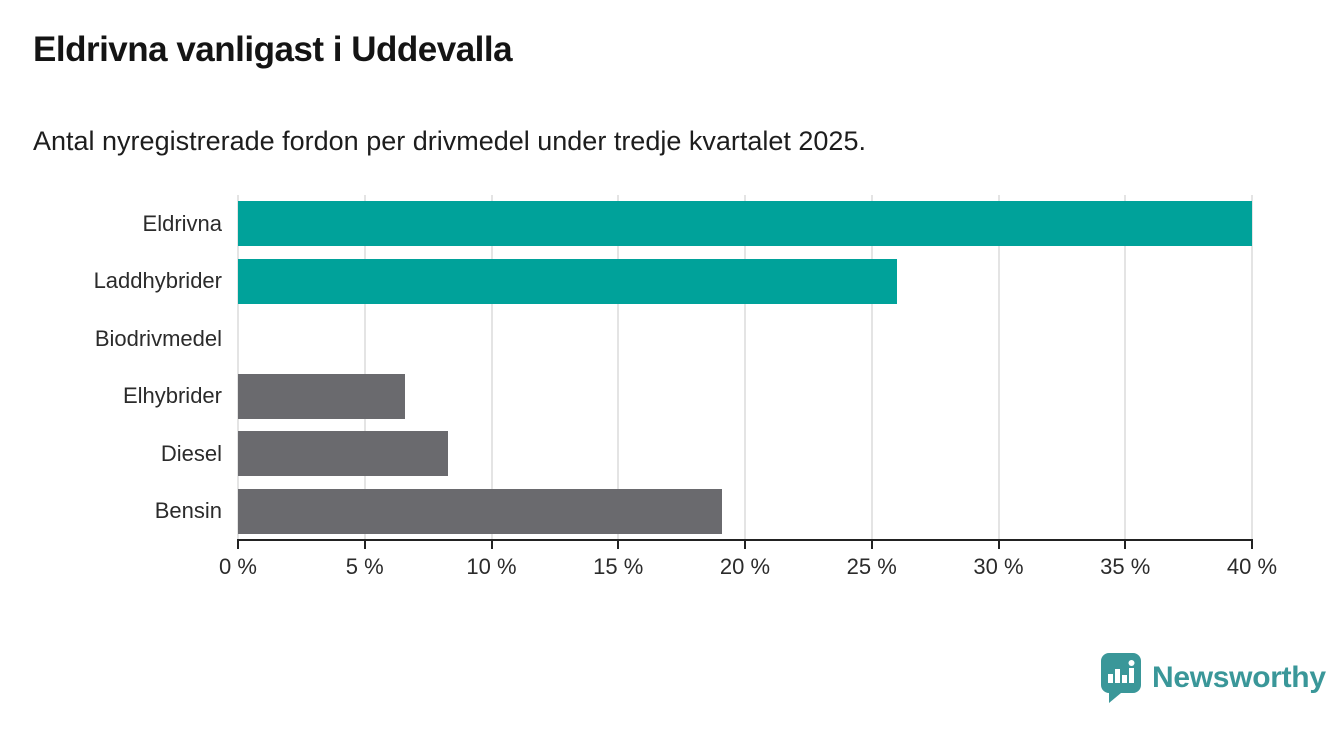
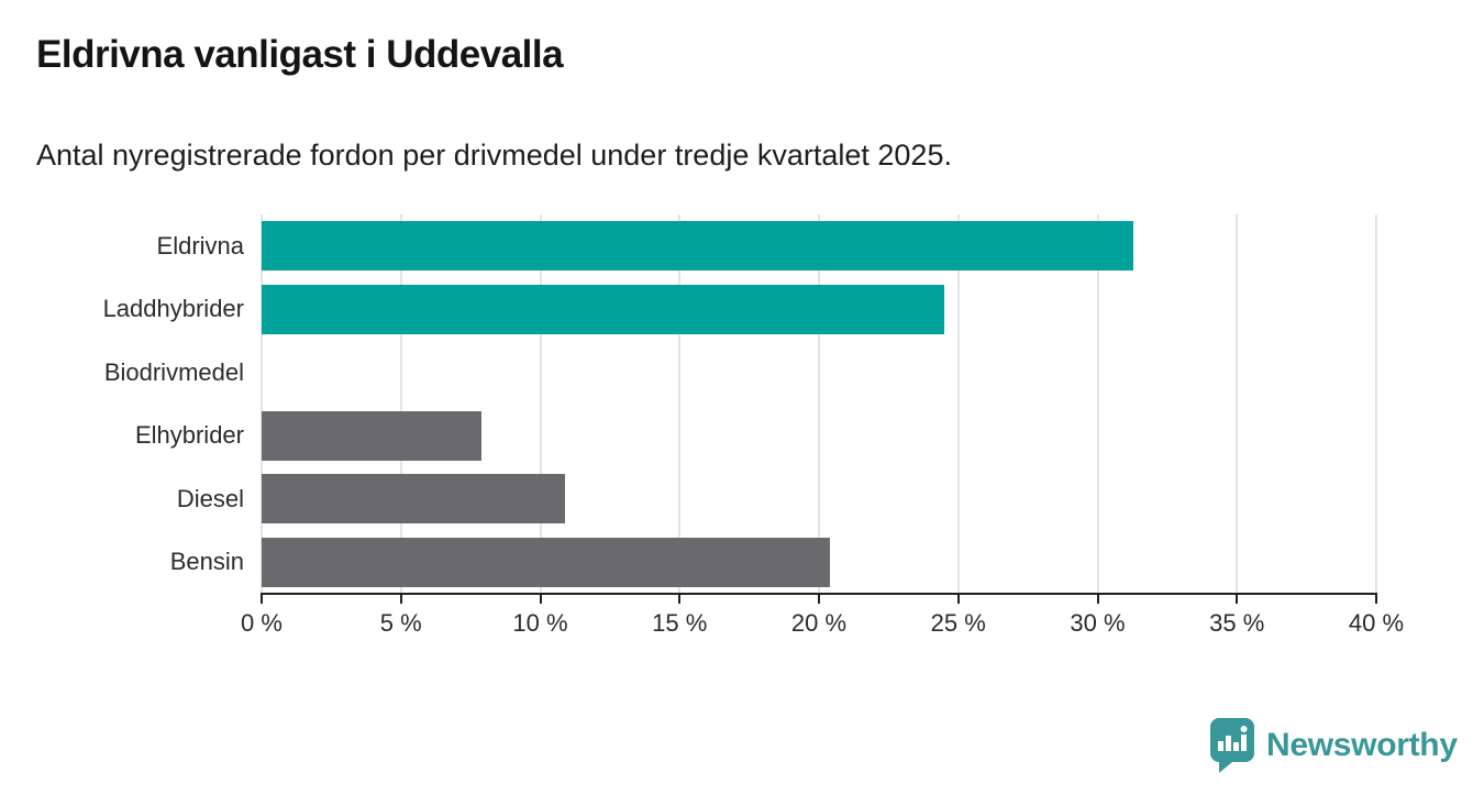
Eldrivna: 40.0% -> 31.3%
Laddhybrider: 26.0% -> 24.5%
Elhybrider: 6.6% -> 7.9%
Diesel: 8.3% -> 10.9%
Bensin: 19.1% -> 20.4%
